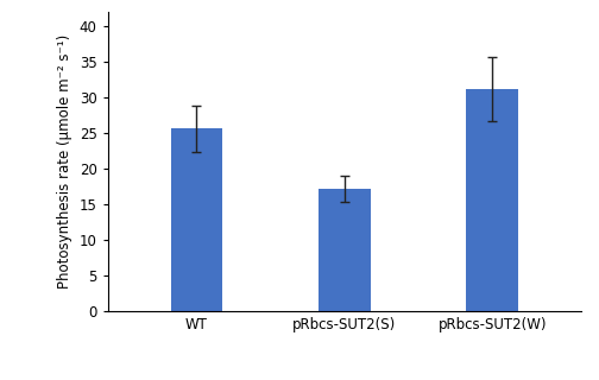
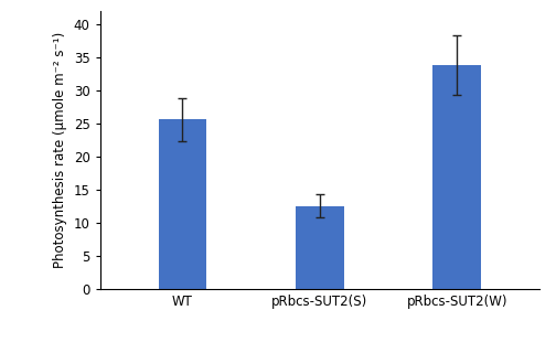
pRbcs-SUT2(S): 17.2 -> 12.6
pRbcs-SUT2(W): 31.2 -> 33.8
